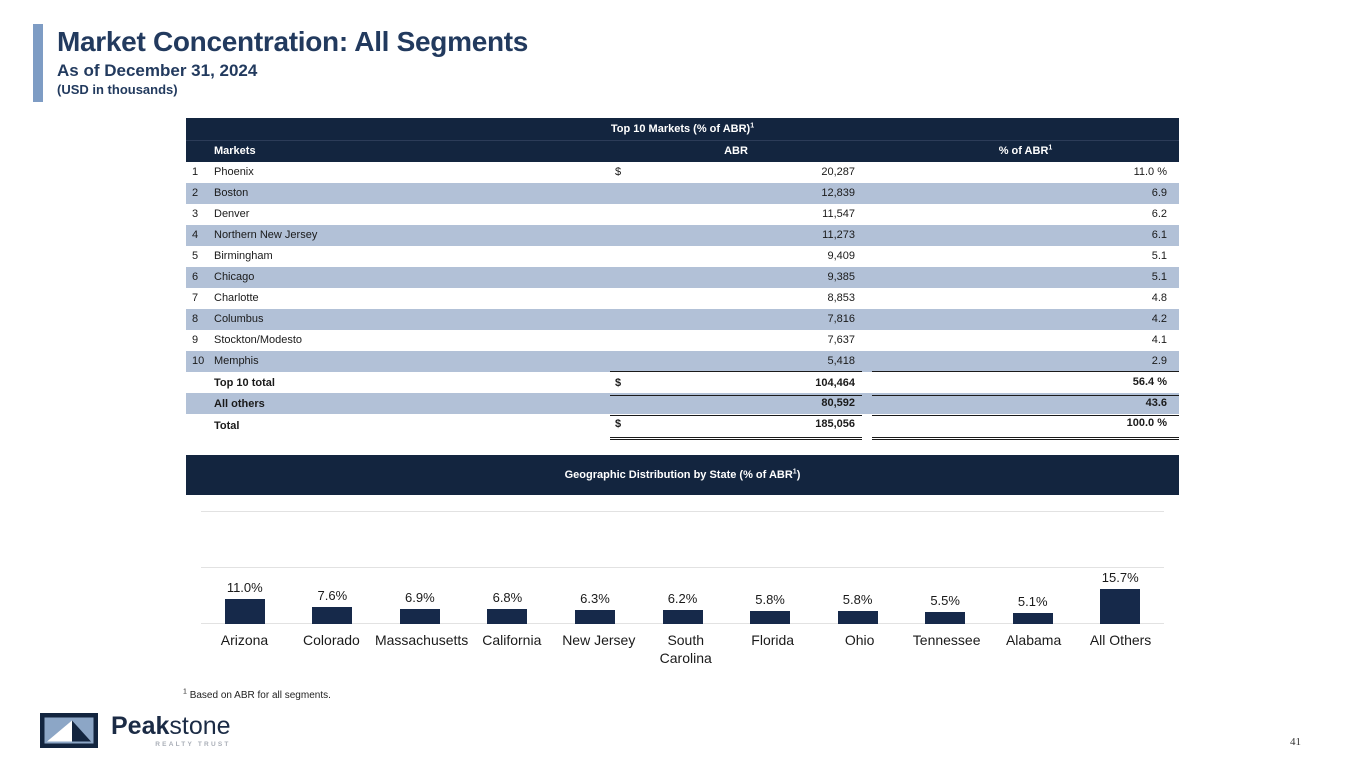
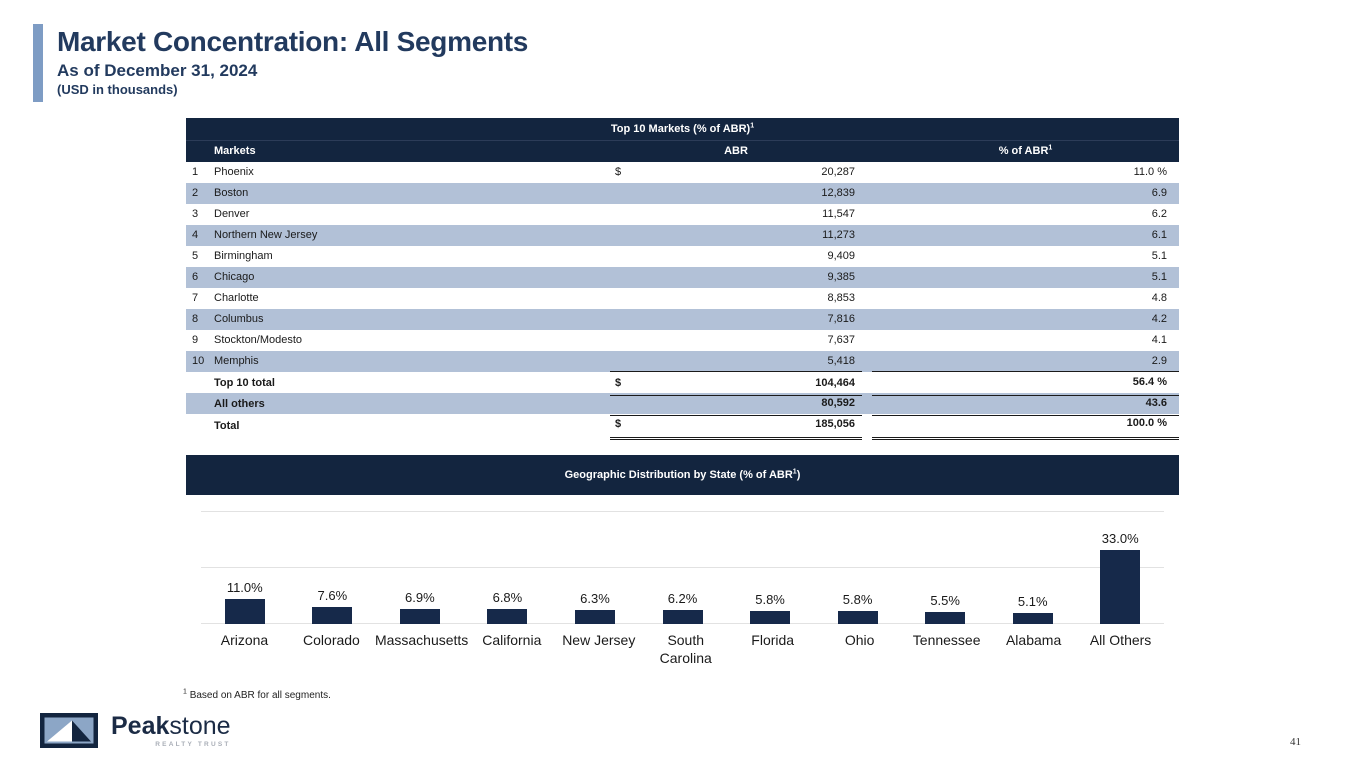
All Others: 15.7% -> 33.0%
